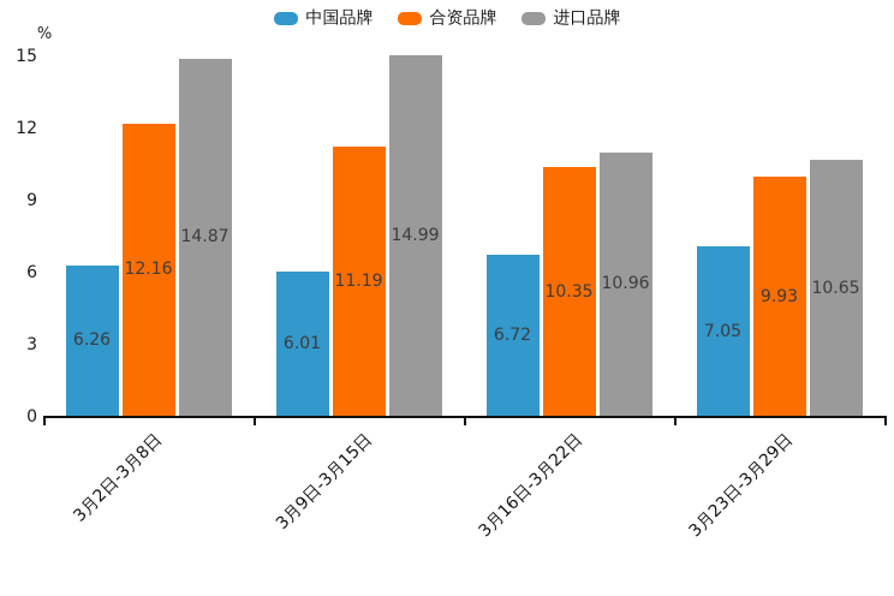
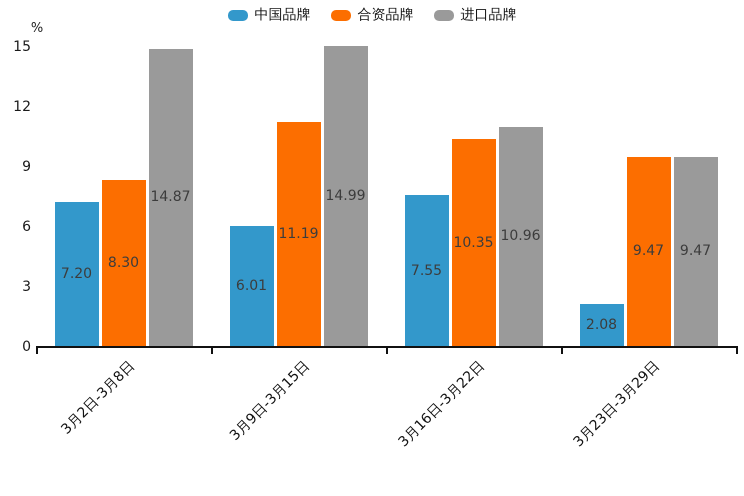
中国品牌/3月2日-3月8日: 6.26 -> 7.20
合资品牌/3月2日-3月8日: 12.16 -> 8.30
中国品牌/3月16日-3月22日: 6.72 -> 7.55
中国品牌/3月23日-3月29日: 7.05 -> 2.08
合资品牌/3月23日-3月29日: 9.93 -> 9.47
进口品牌/3月23日-3月29日: 10.65 -> 9.47
